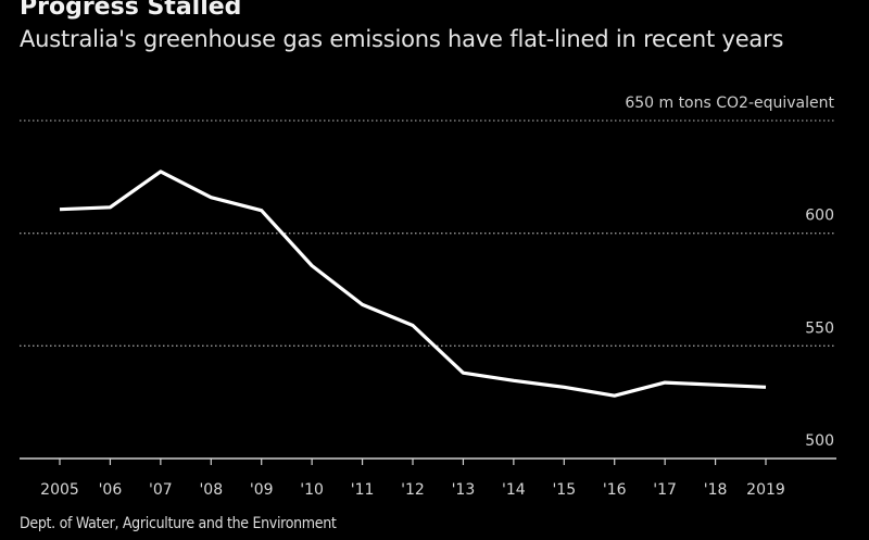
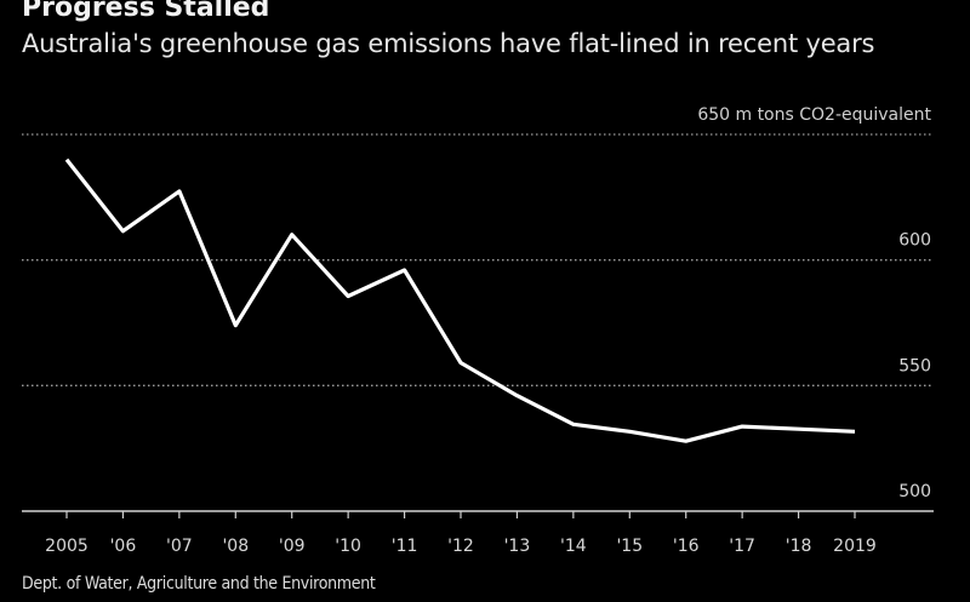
2005: 611 -> 640
'08: 616 -> 574
'11: 568 -> 596
'13: 538 -> 546
